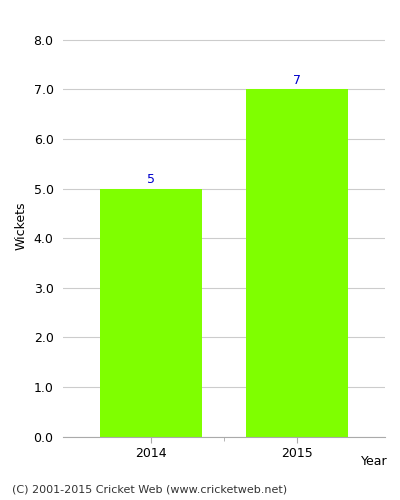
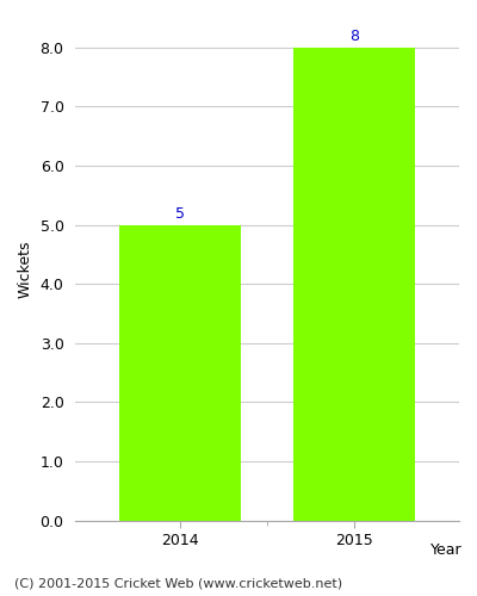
2015: 7 -> 8
